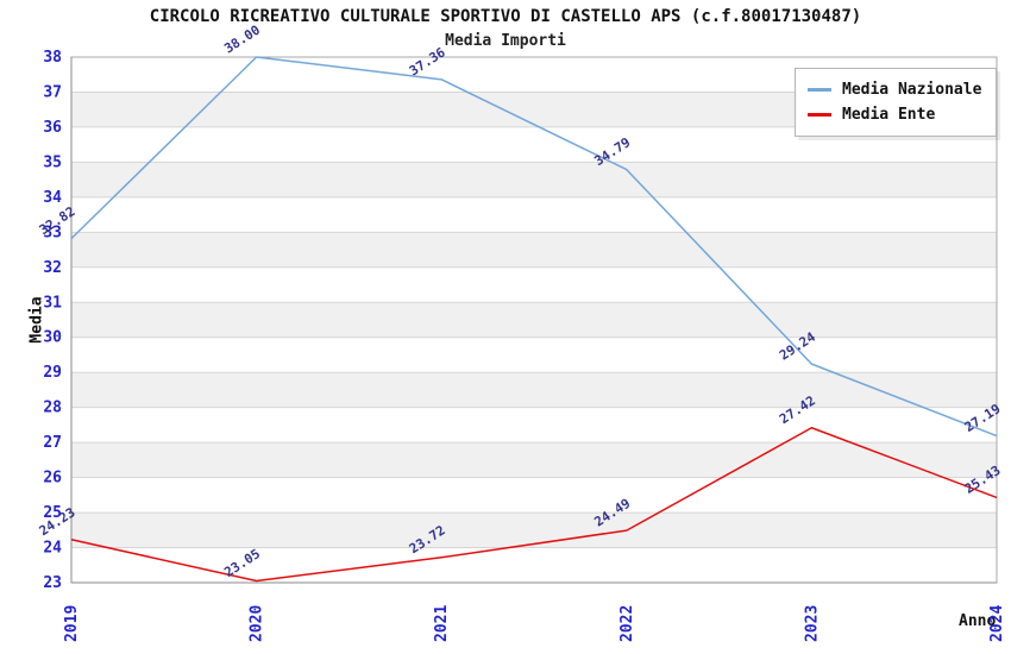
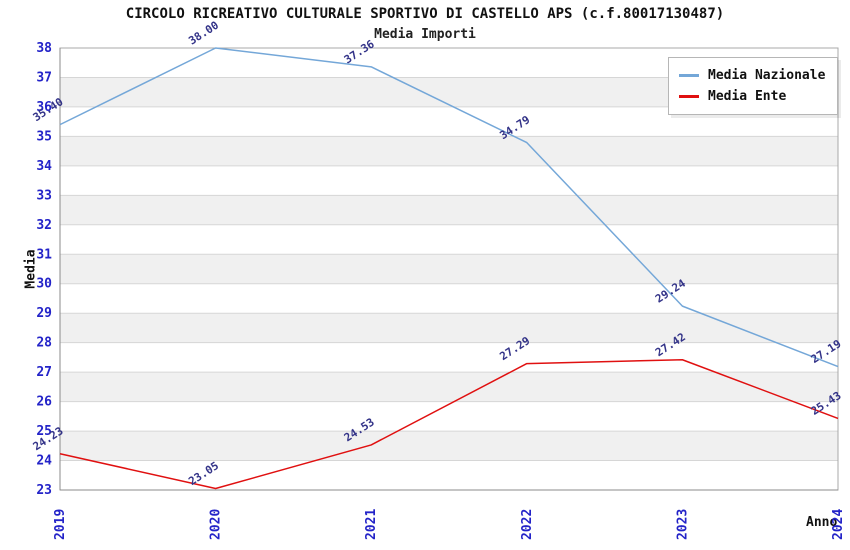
Media Nazionale/2019: 32.82 -> 35.40
Media Ente/2021: 23.72 -> 24.53
Media Ente/2022: 24.49 -> 27.29
